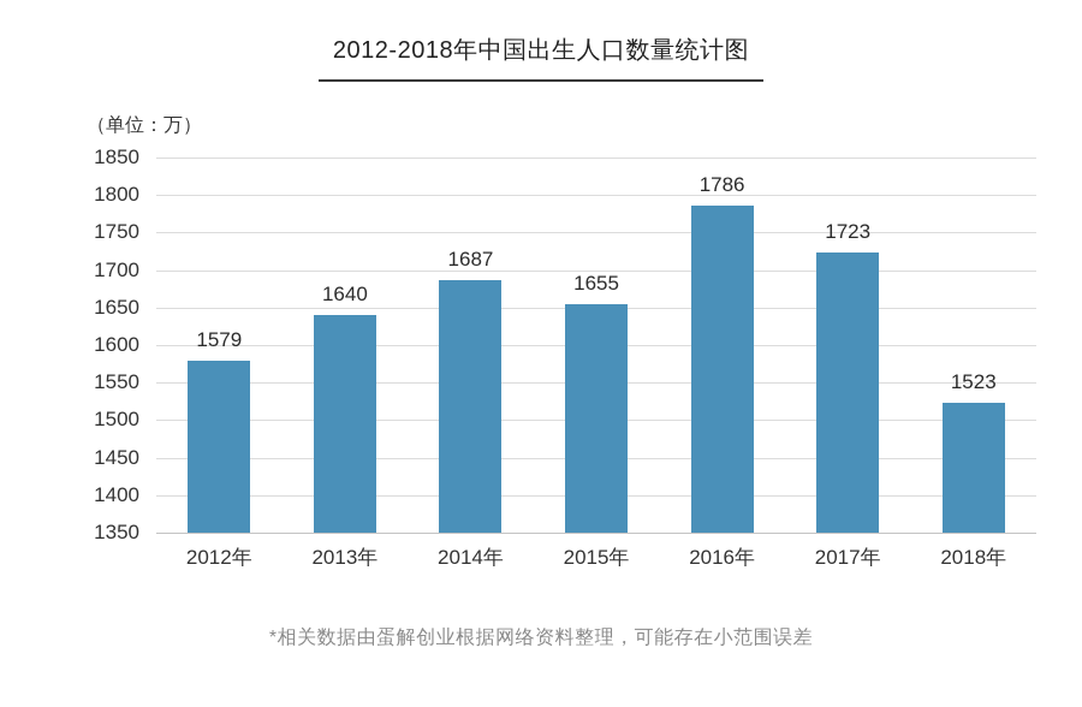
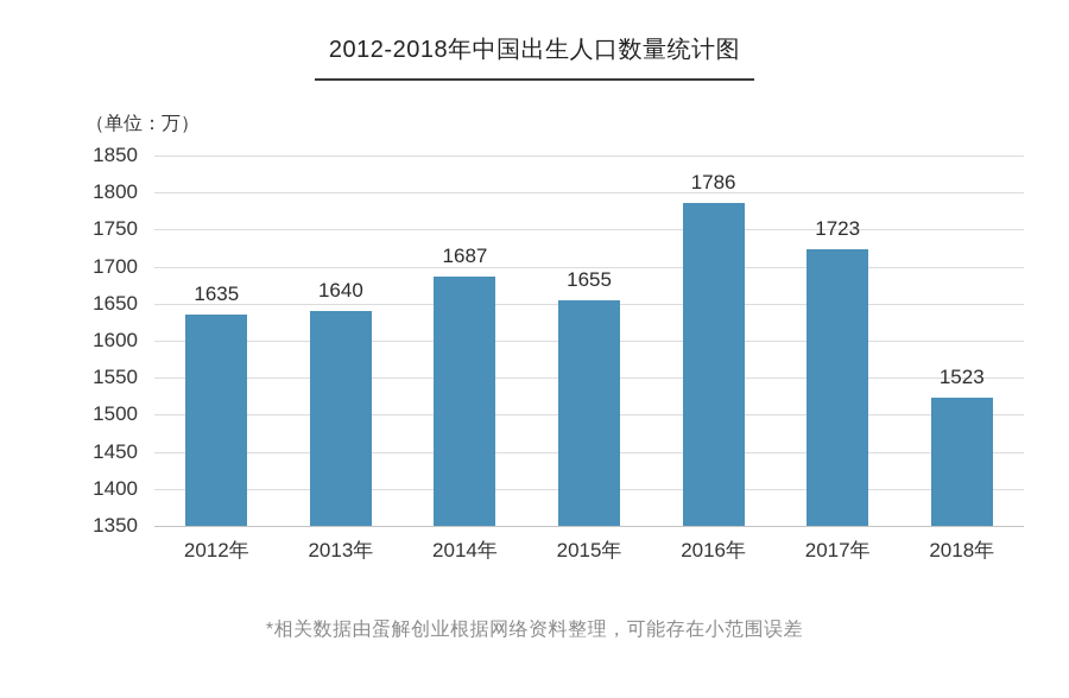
2012年: 1579 -> 1635
